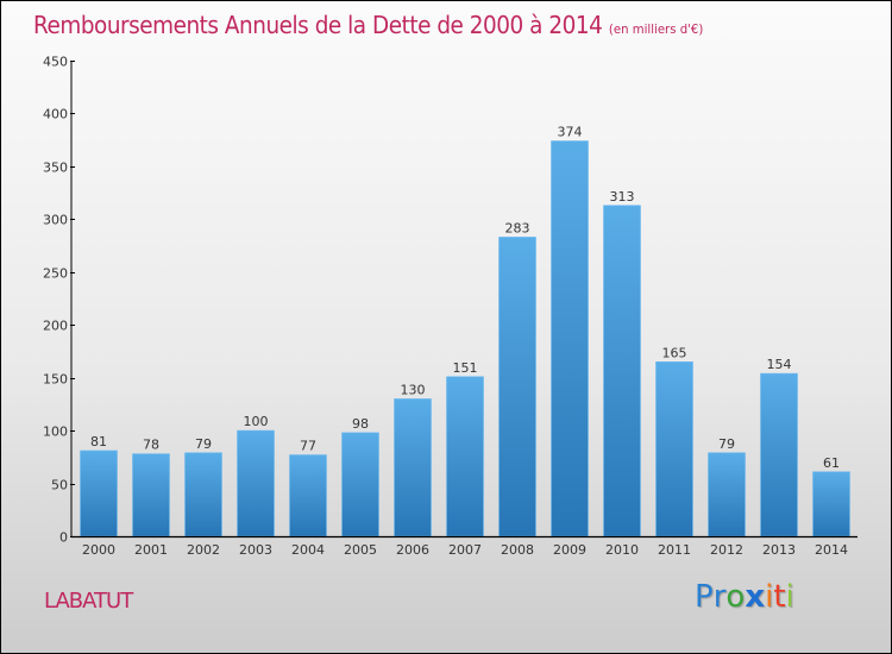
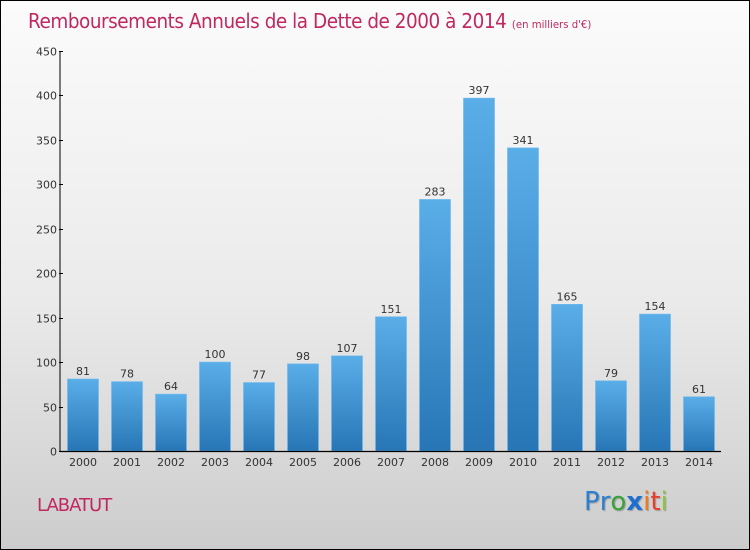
2002: 79 -> 64
2006: 130 -> 107
2009: 374 -> 397
2010: 313 -> 341
